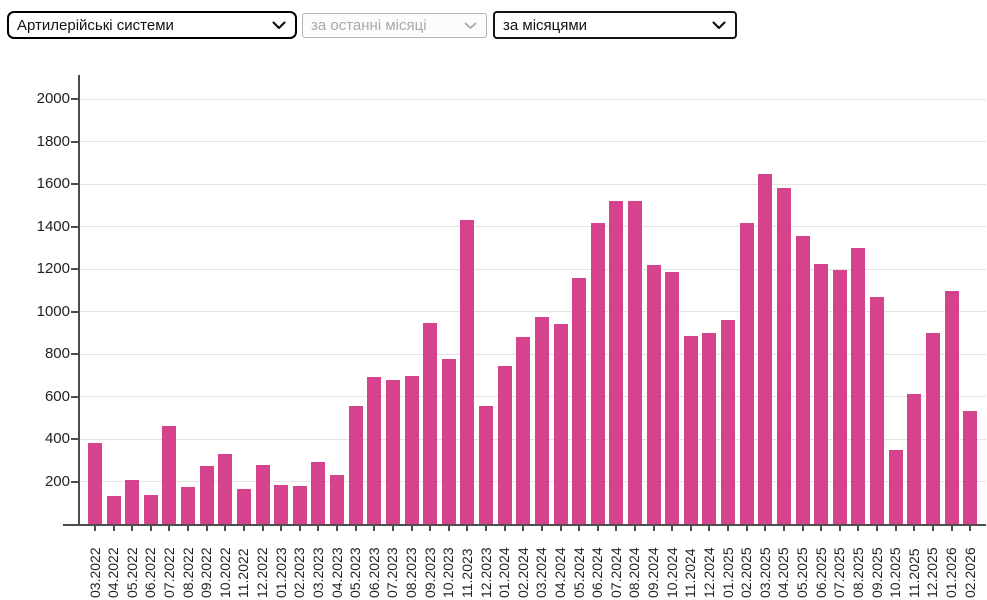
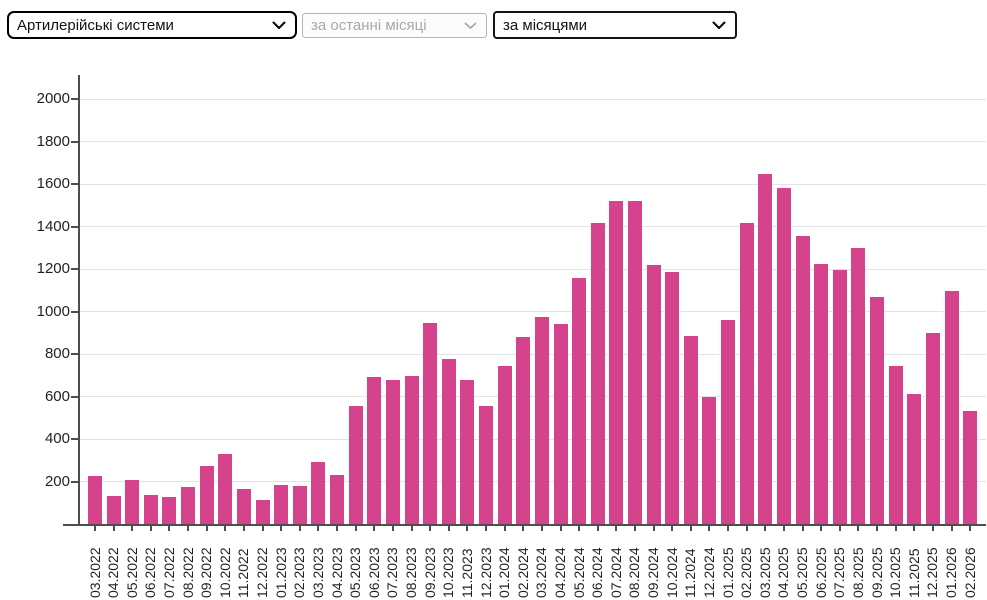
03.2022: 380 -> 220
07.2022: 460 -> 120
12.2022: 280 -> 120
11.2023: 1430 -> 680
12.2024: 900 -> 600
10.2025: 350 -> 740
